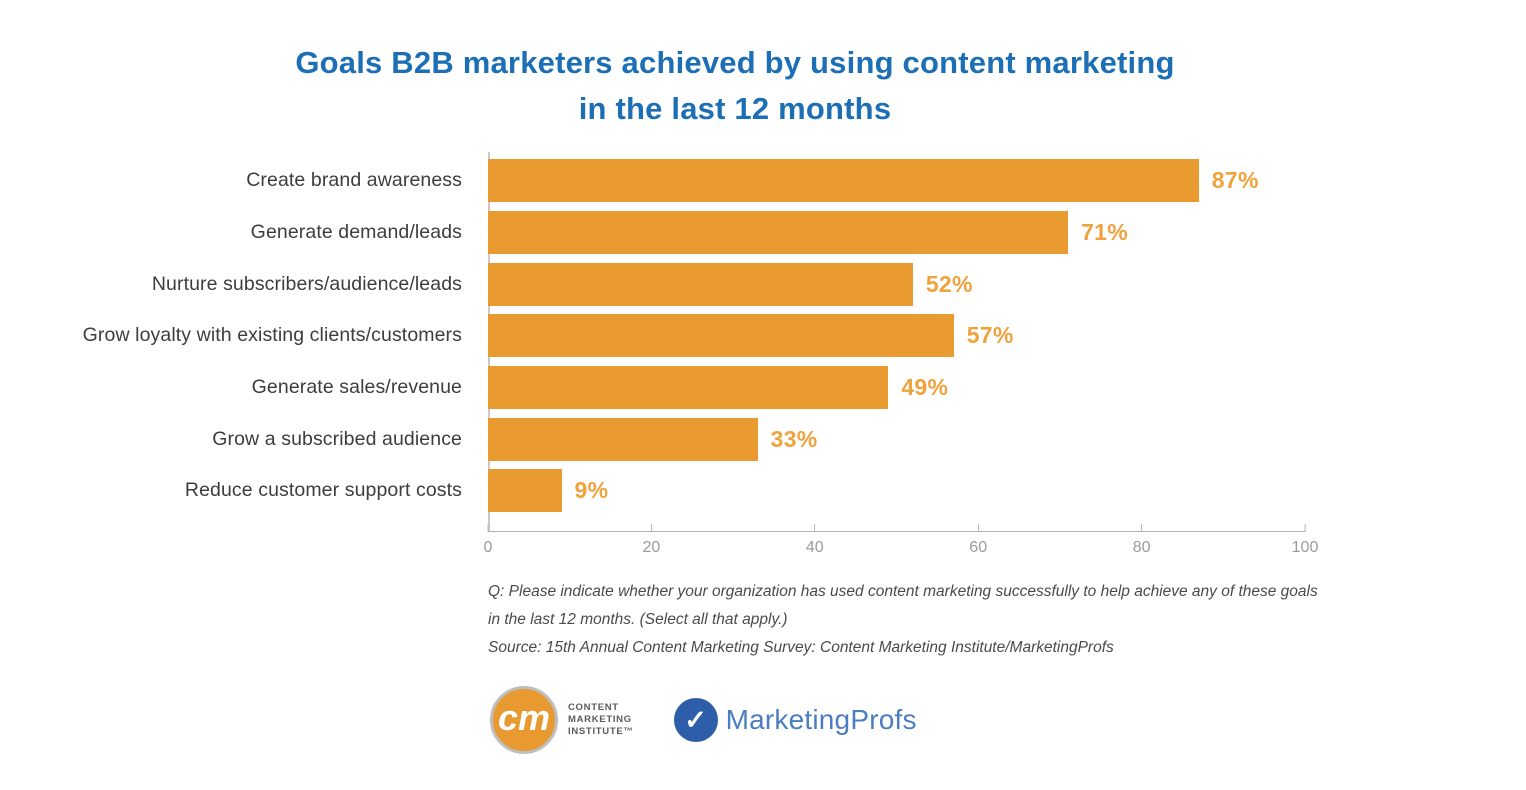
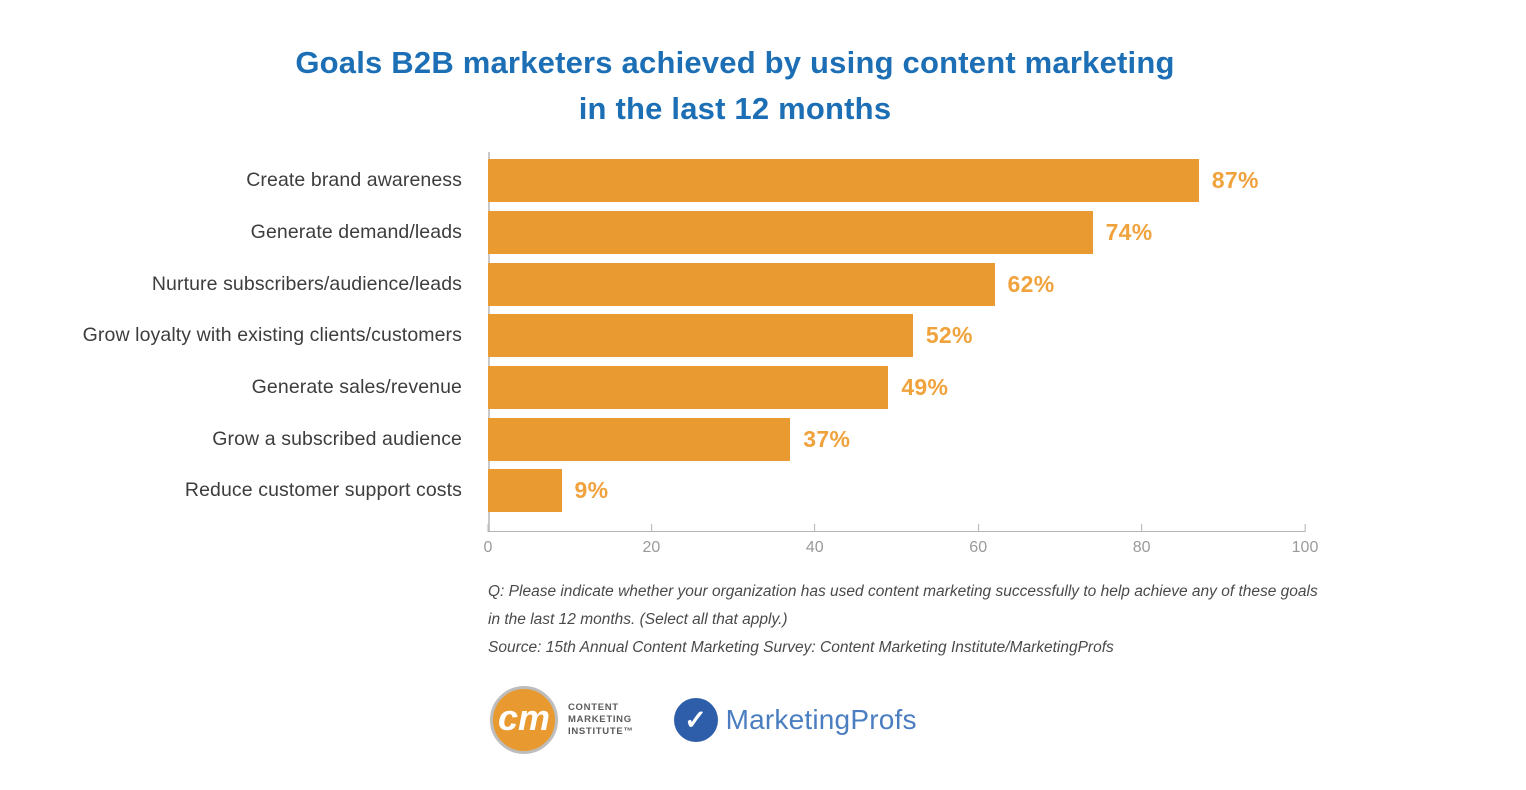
Generate demand/leads: 71% -> 74%
Nurture subscribers/audience/leads: 52% -> 62%
Grow loyalty with existing clients/customers: 57% -> 52%
Grow a subscribed audience: 33% -> 37%
